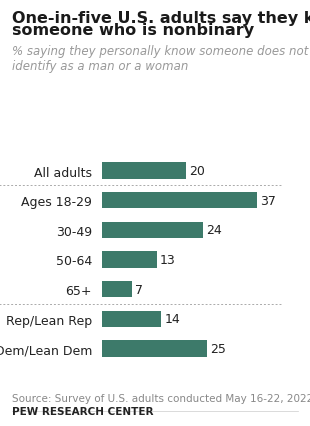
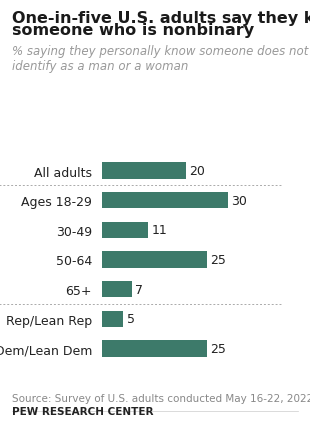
Ages 18-29: 37 -> 30
30-49: 24 -> 11
50-64: 13 -> 25
Rep/Lean Rep: 14 -> 5
